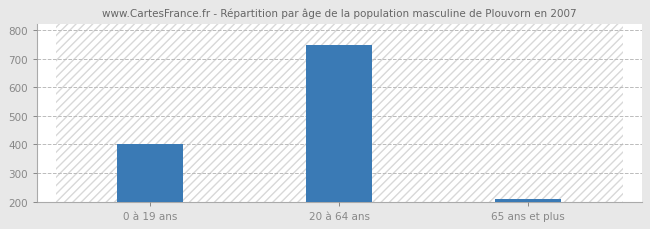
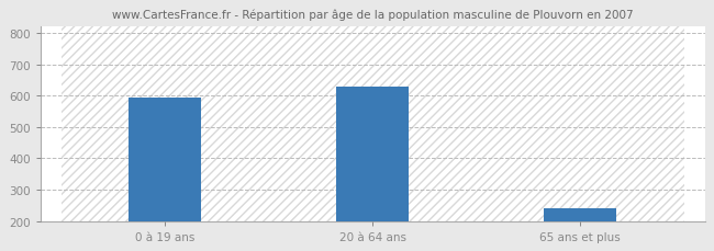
0 à 19 ans: 400 -> 595
20 à 64 ans: 748 -> 630
65 ans et plus: 210 -> 240
